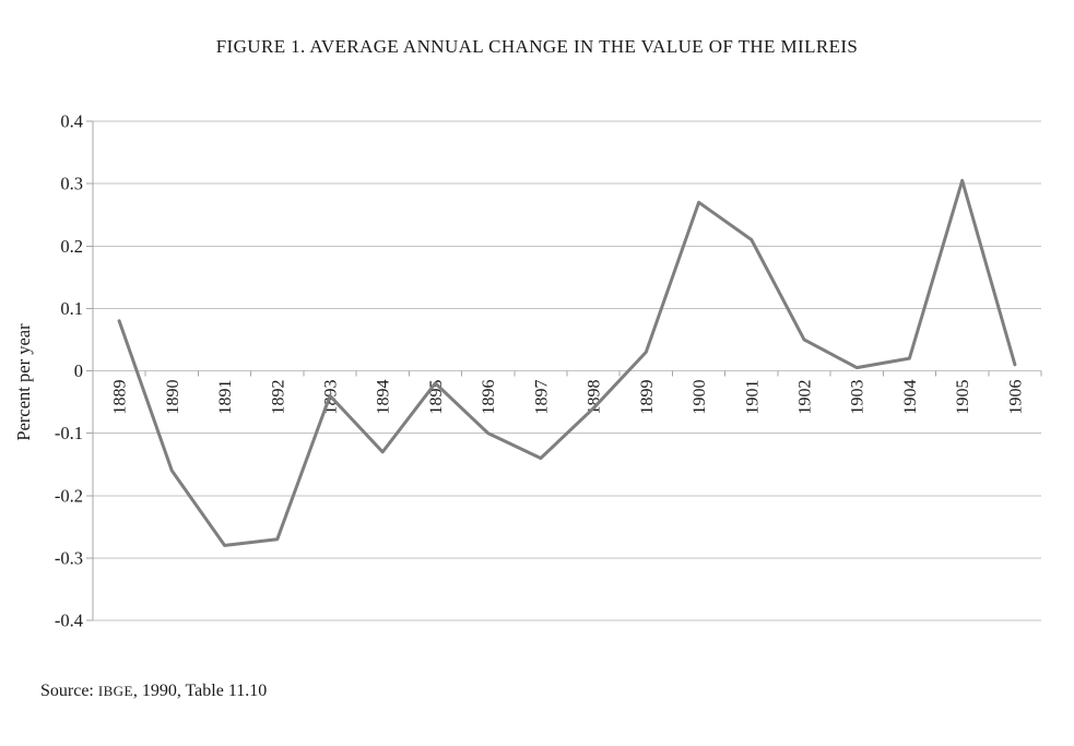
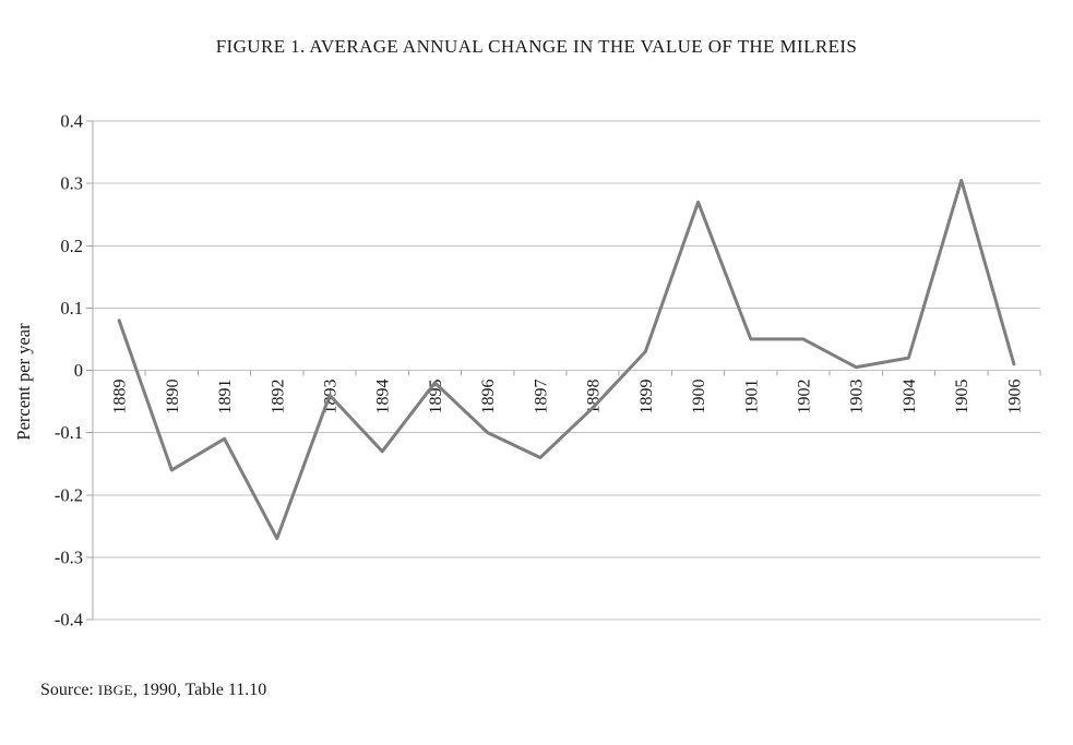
1891: -0.28 -> -0.11
1901: 0.21 -> 0.05
